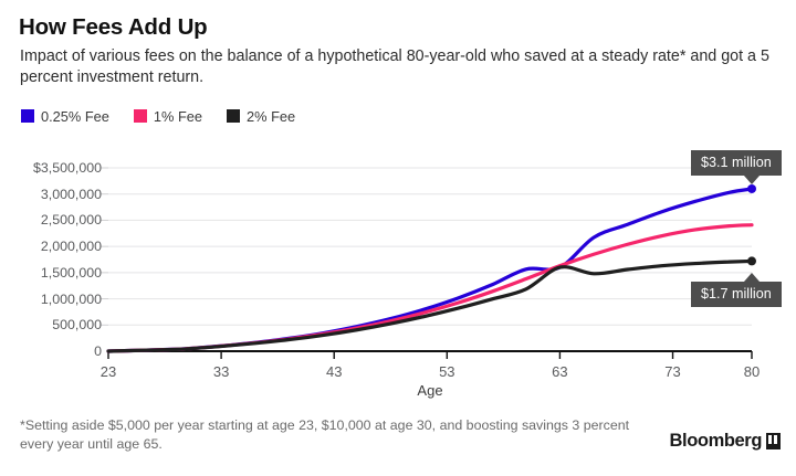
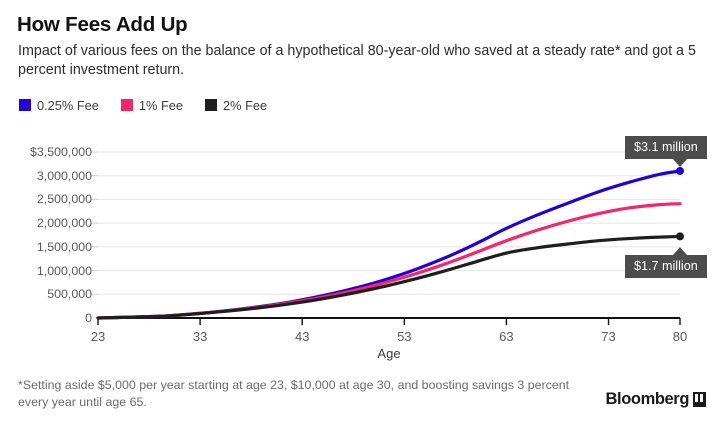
0.25% Fee/63: $1600000 -> $1900000
2% Fee/63: $1600000 -> $1400000
